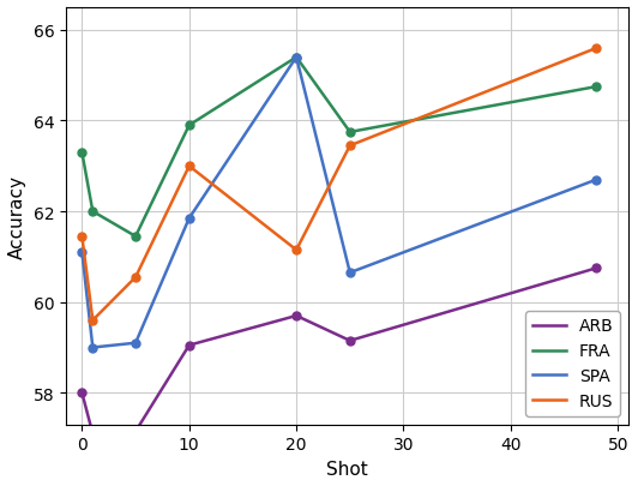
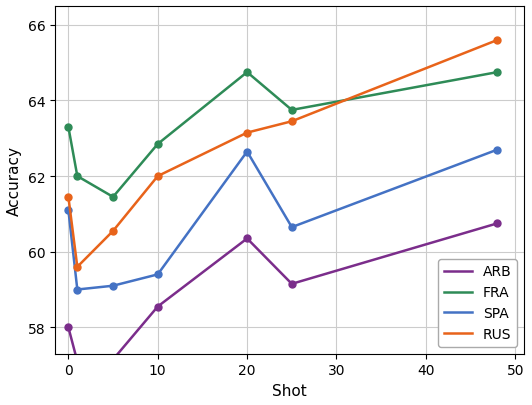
ARB/10: 59.05 -> 58.55
FRA/10: 63.90 -> 62.85
SPA/10: 61.85 -> 59.40
RUS/10: 63.00 -> 62.00
ARB/20: 59.70 -> 60.35
FRA/20: 65.40 -> 64.75
SPA/20: 65.40 -> 62.65
RUS/20: 61.15 -> 63.15
